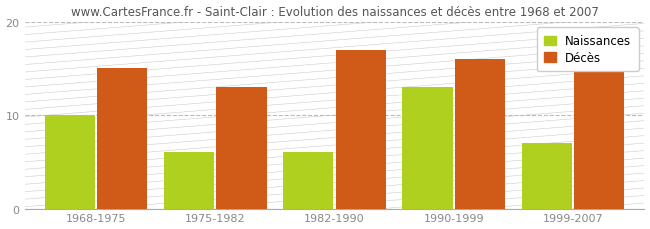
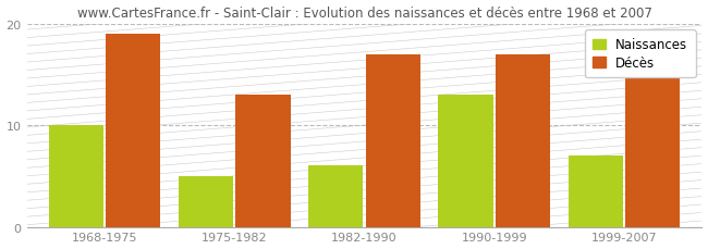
Décès/1968-1975: 15 -> 19
Naissances/1975-1982: 6 -> 5
Décès/1990-1999: 16 -> 17
